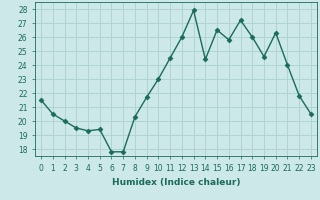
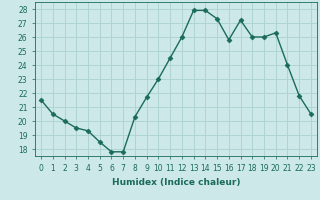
5: 19.4 -> 18.5
14: 24.4 -> 27.9
15: 26.5 -> 27.3
19: 24.6 -> 26.0
